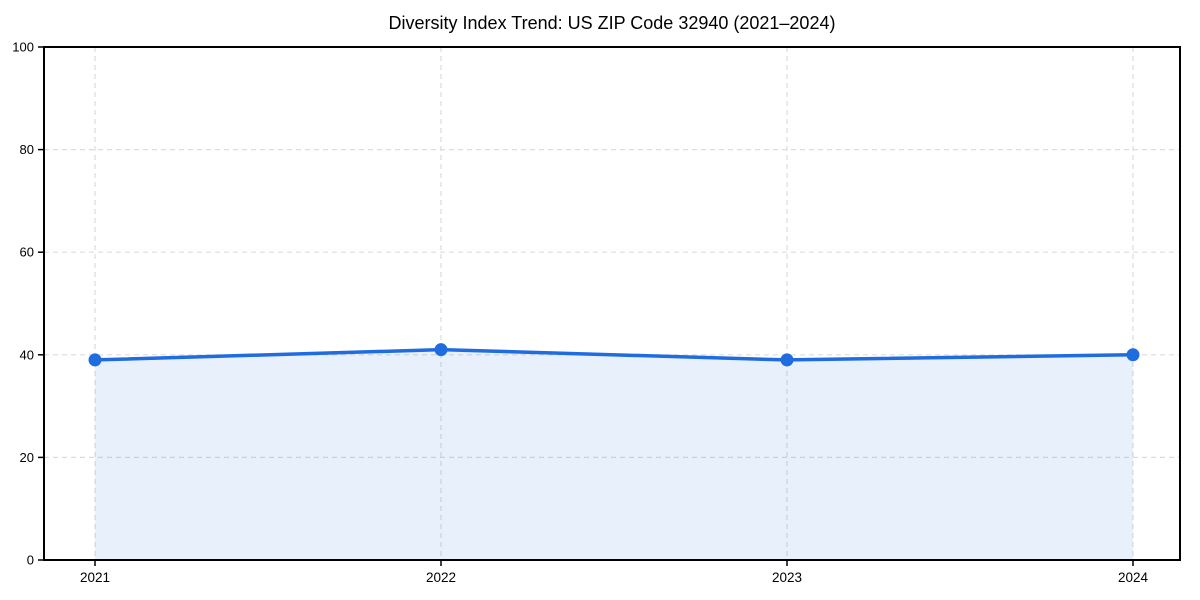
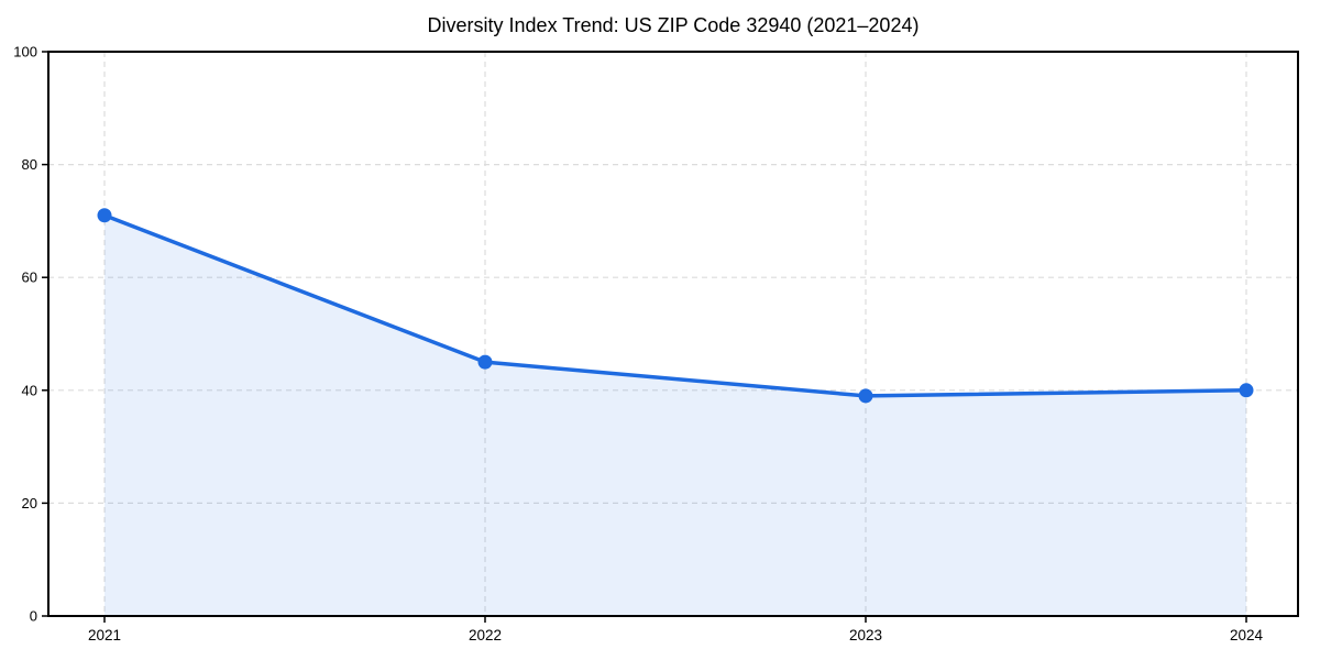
2021: 39 -> 71
2022: 41 -> 45
